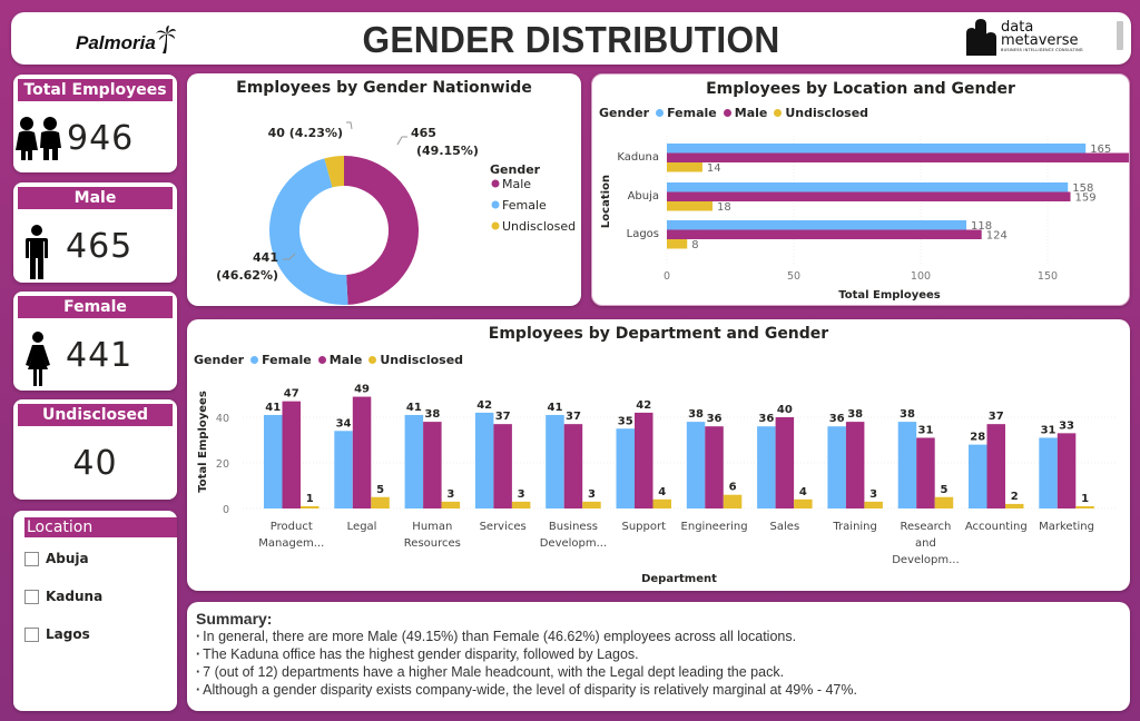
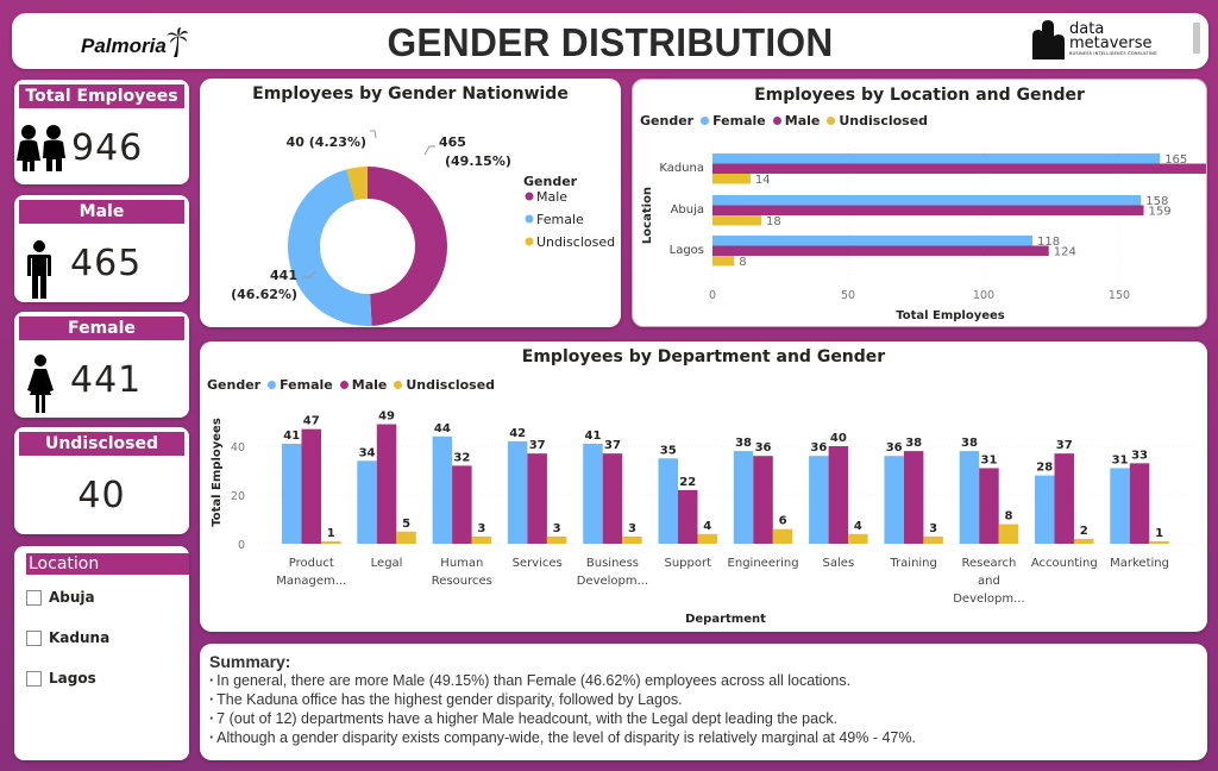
Employees by Department and Gender/Female/Human Resources: 41 -> 44
Employees by Department and Gender/Male/Human Resources: 38 -> 32
Employees by Department and Gender/Male/Support: 42 -> 22
Employees by Department and Gender/Undisclosed/Research and Developm...: 5 -> 8
